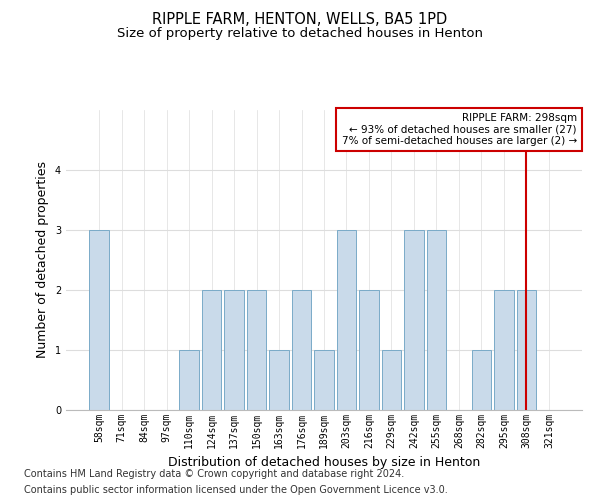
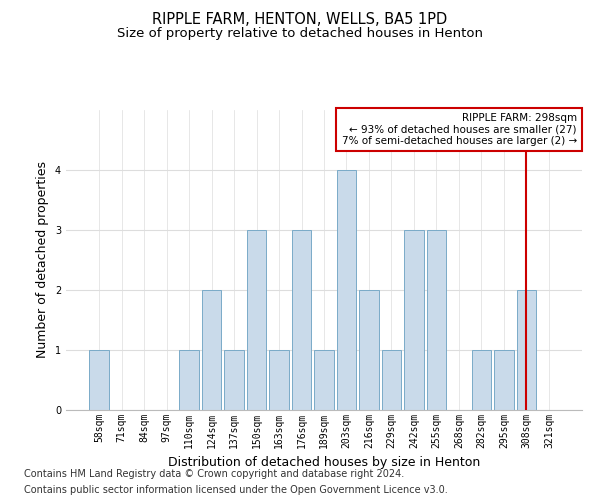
58sqm: 3 -> 1
137sqm: 2 -> 1
150sqm: 2 -> 3
176sqm: 2 -> 3
203sqm: 3 -> 4
295sqm: 2 -> 1
